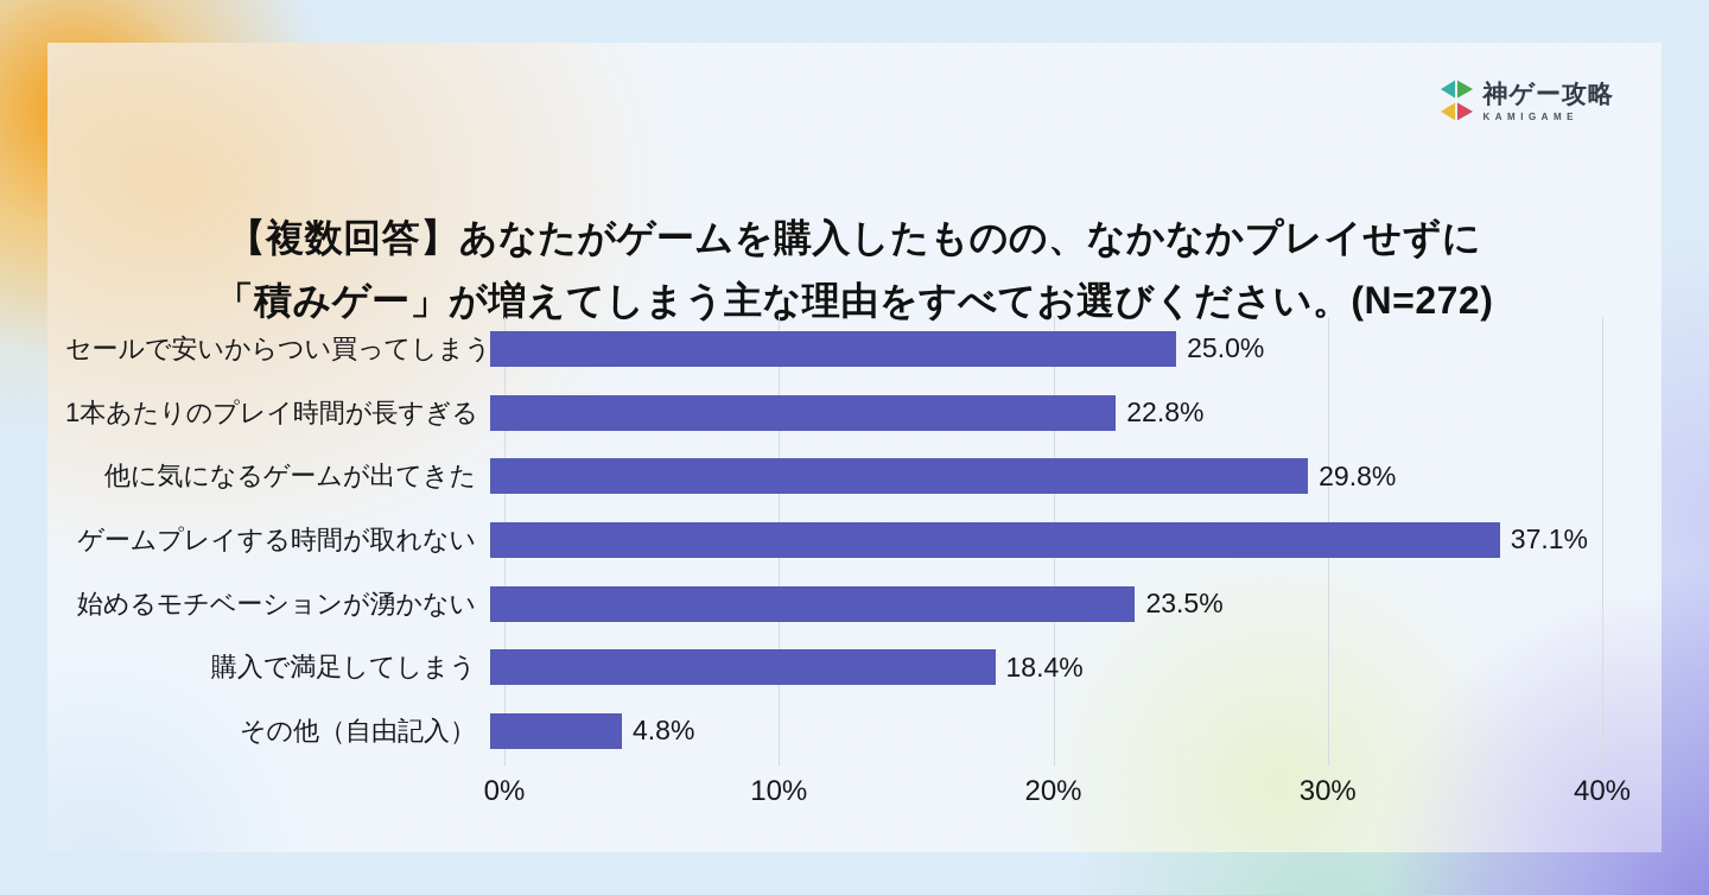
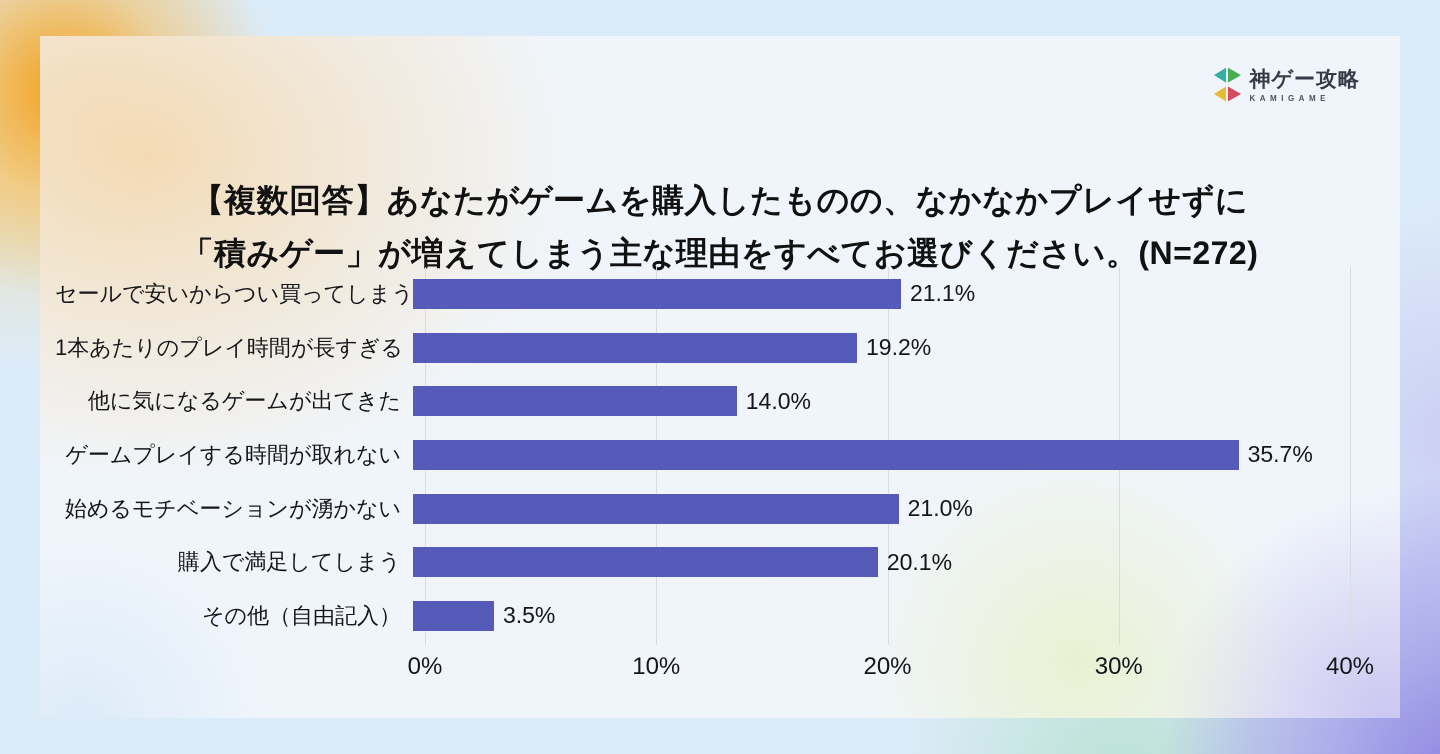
セールで安いからつい買ってしまう: 25.0% -> 21.1%
1本あたりのプレイ時間が長すぎる: 22.8% -> 19.2%
他に気になるゲームが出てきた: 29.8% -> 14.0%
ゲームプレイする時間が取れない: 37.1% -> 35.7%
始めるモチベーションが湧かない: 23.5% -> 21.0%
購入で満足してしまう: 18.4% -> 20.1%
その他（自由記入）: 4.8% -> 3.5%
